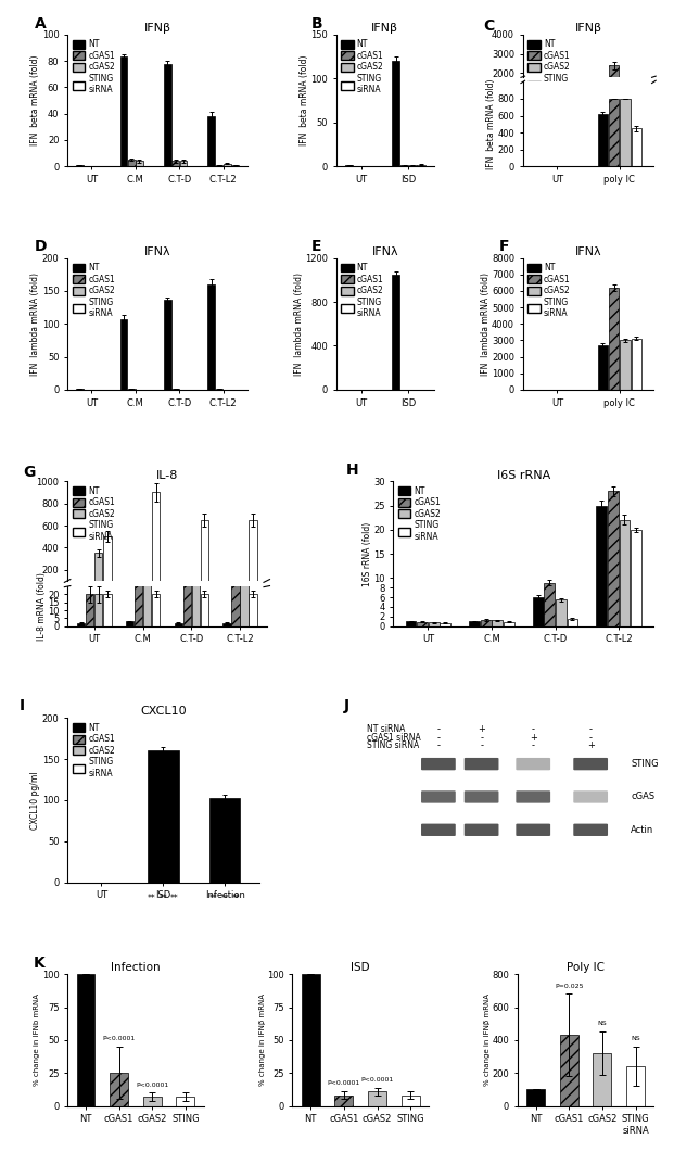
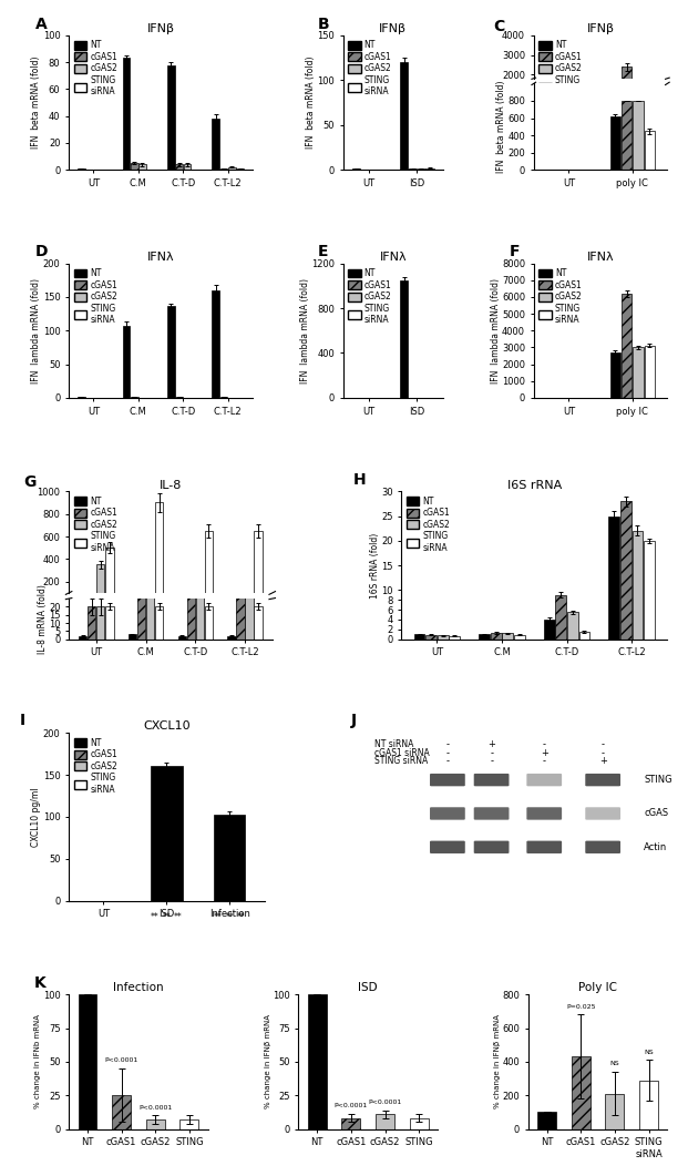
I6S rRNA/NT/C.T-D: 6 -> 4
Poly IC/cGAS2: 320 -> 210
Poly IC/STING siRNA: 240 -> 290
